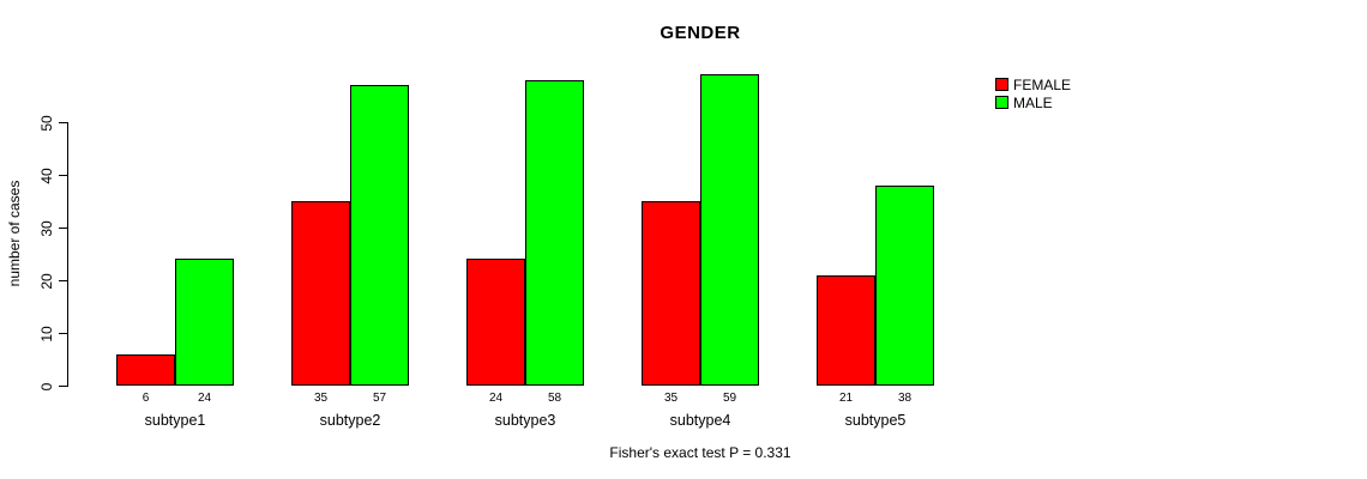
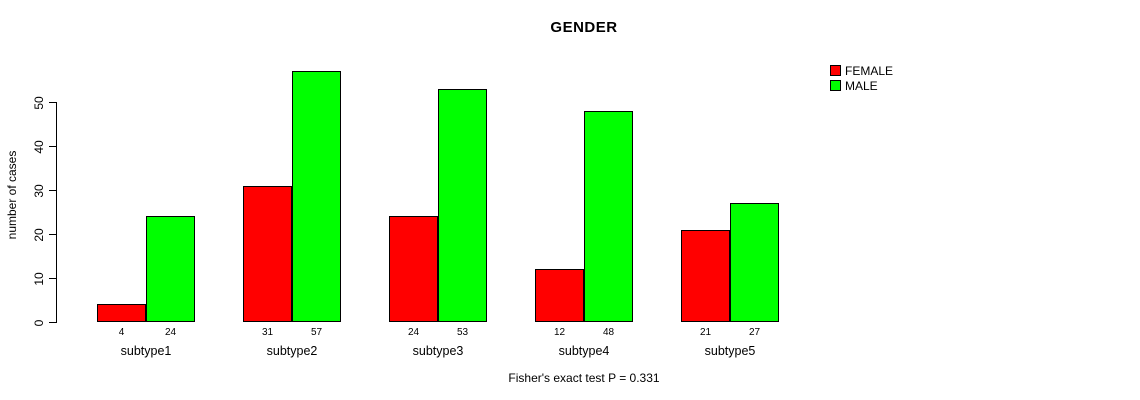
FEMALE/subtype1: 6 -> 4
FEMALE/subtype2: 35 -> 31
MALE/subtype3: 58 -> 53
FEMALE/subtype4: 35 -> 12
MALE/subtype4: 59 -> 48
MALE/subtype5: 38 -> 27
